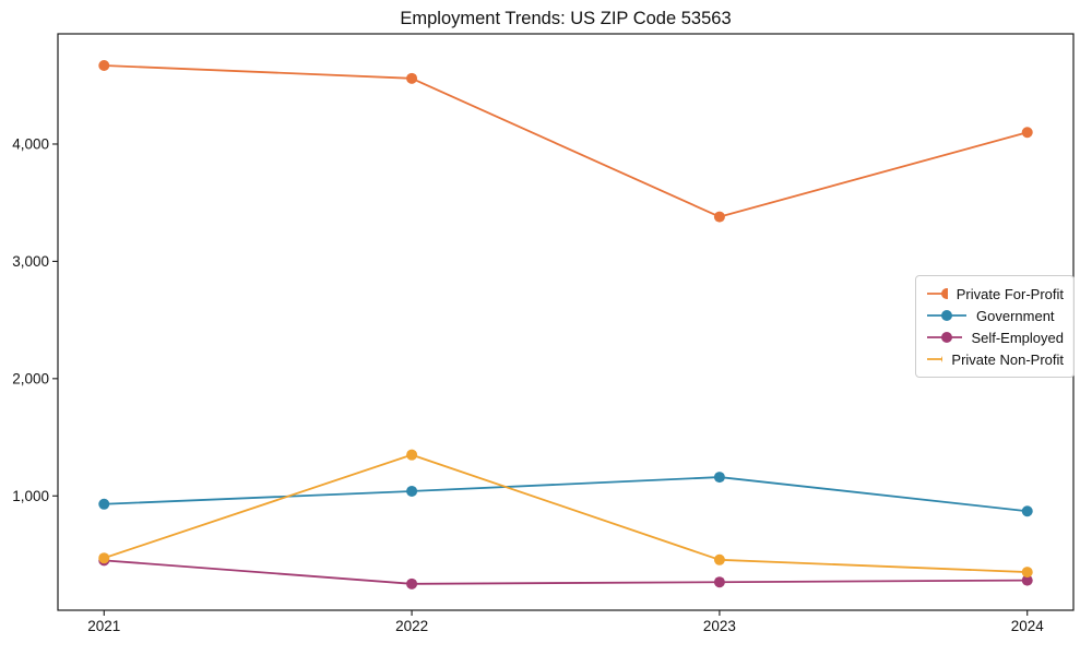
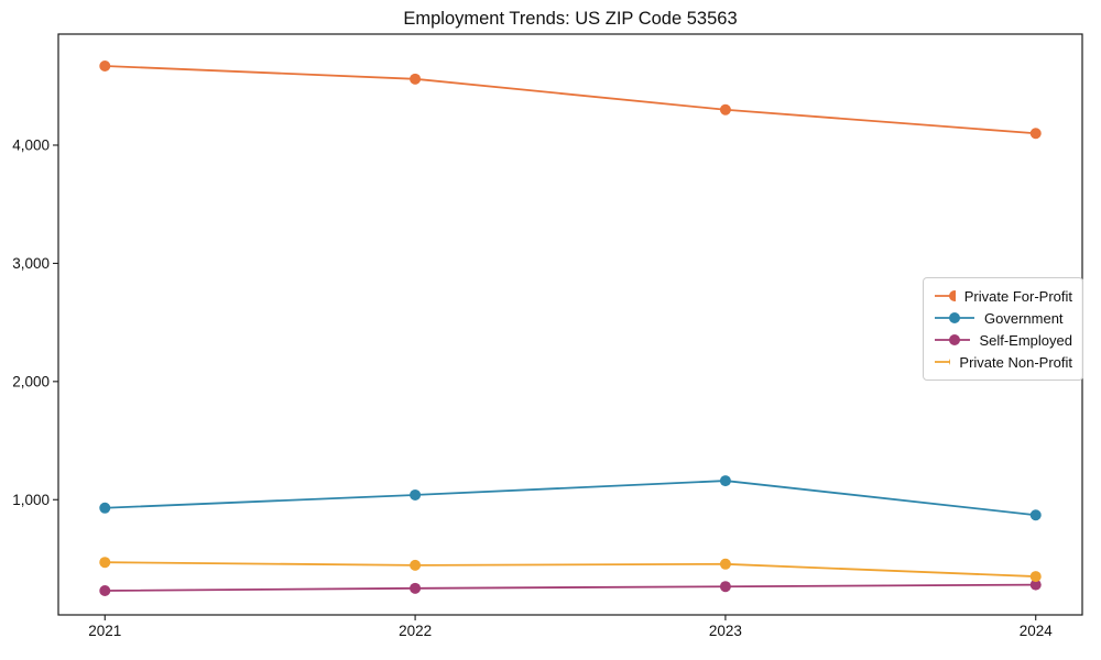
Self-Employed/2021: 450 -> 230
Private Non-Profit/2022: 1350 -> 440
Private For-Profit/2023: 3380 -> 4300
